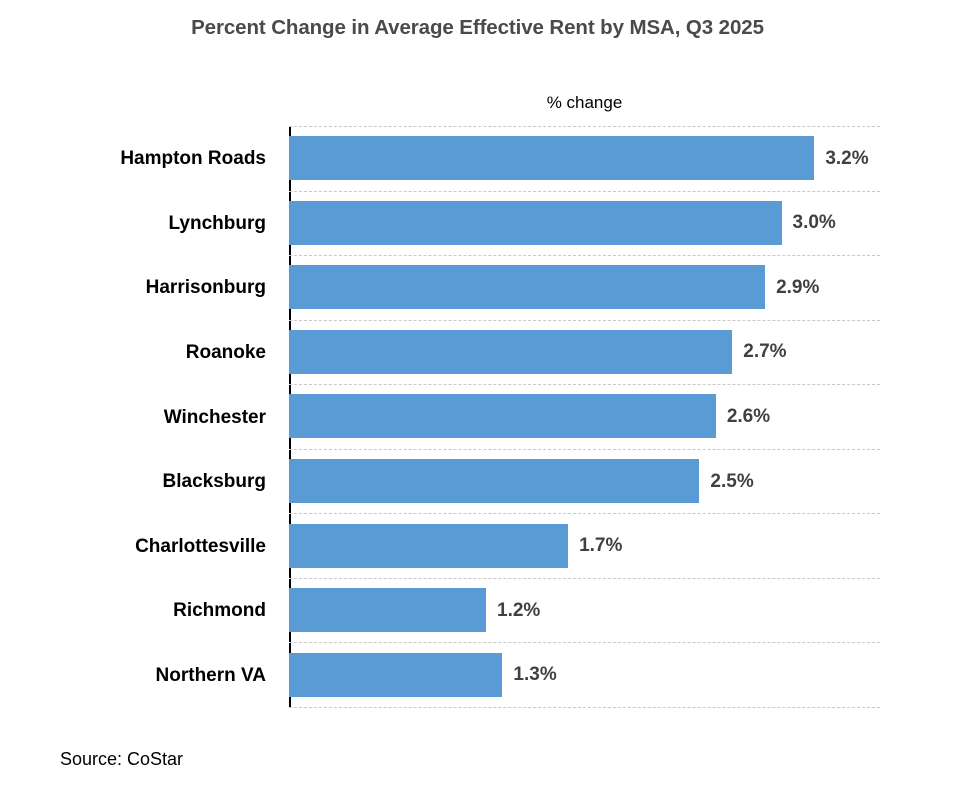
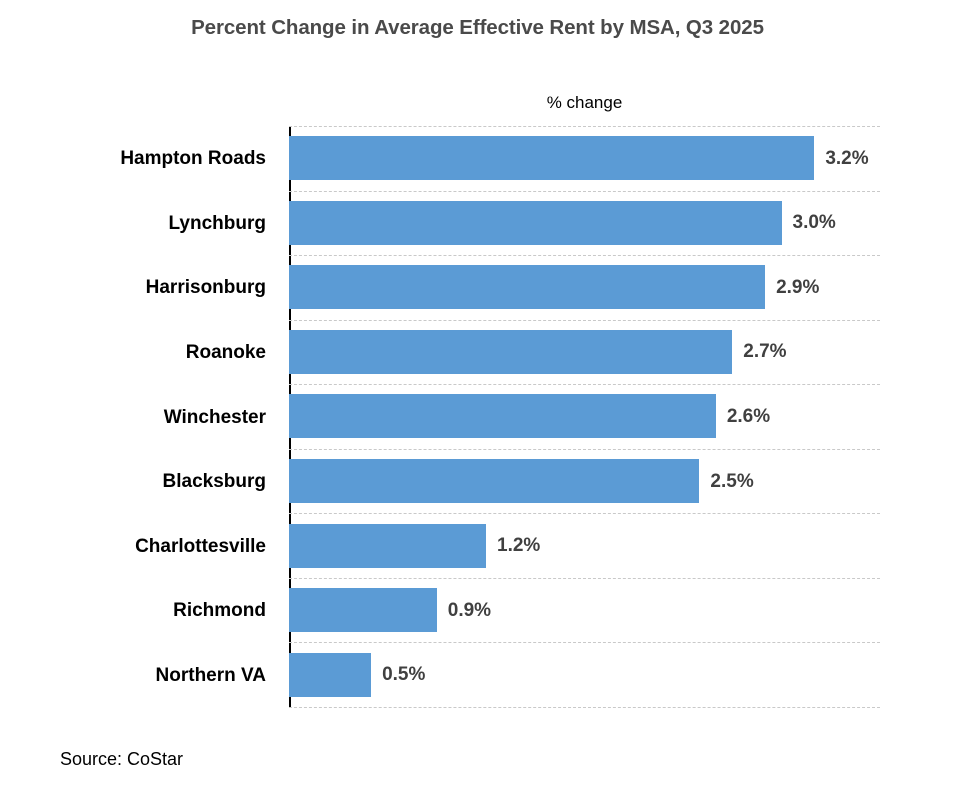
Charlottesville: 1.7% -> 1.2%
Richmond: 1.2% -> 0.9%
Northern VA: 1.3% -> 0.5%
